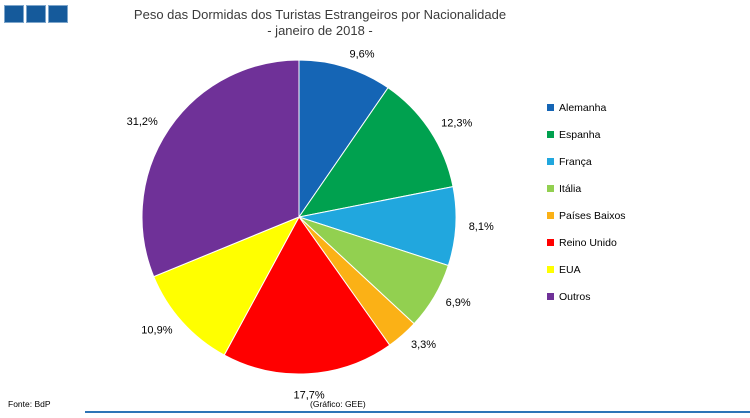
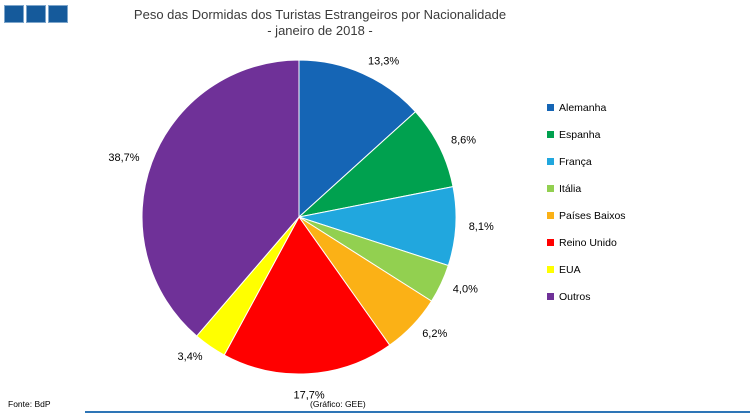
Alemanha: 9,6% -> 13,3%
Espanha: 12,3% -> 8,6%
Itália: 6,9% -> 4,0%
Países Baixos: 3,3% -> 6,2%
EUA: 10,9% -> 3,4%
Outros: 31,2% -> 38,7%
